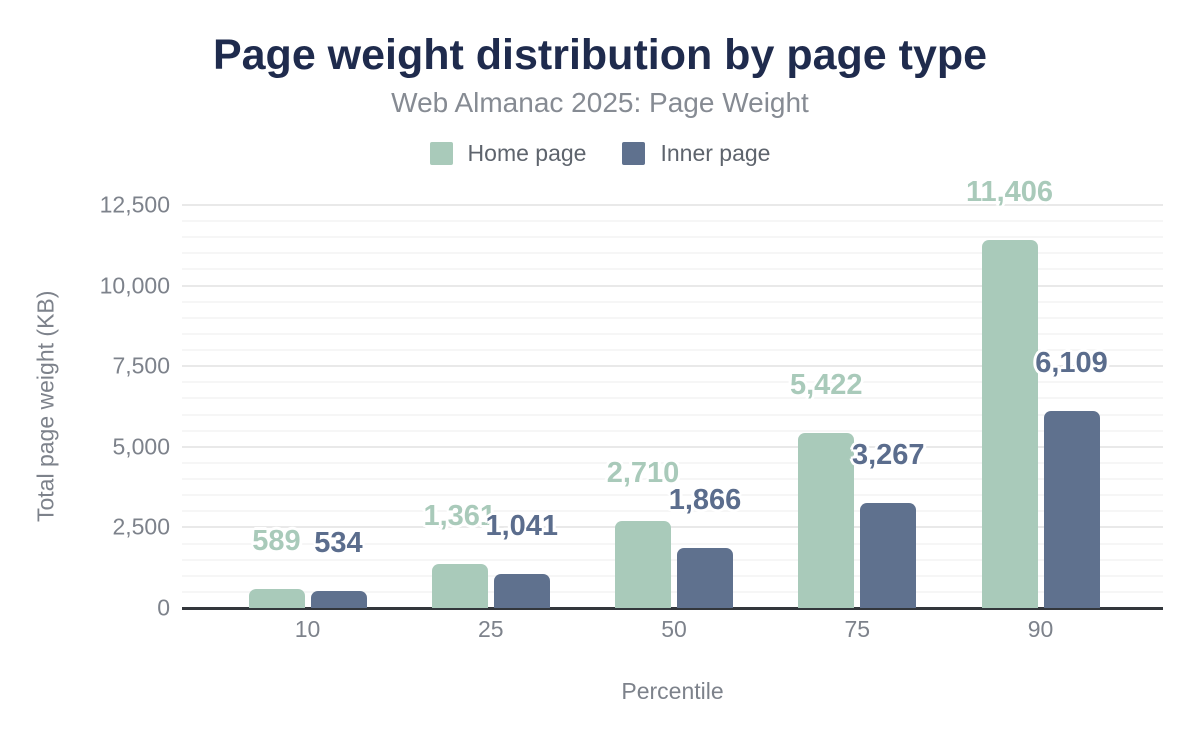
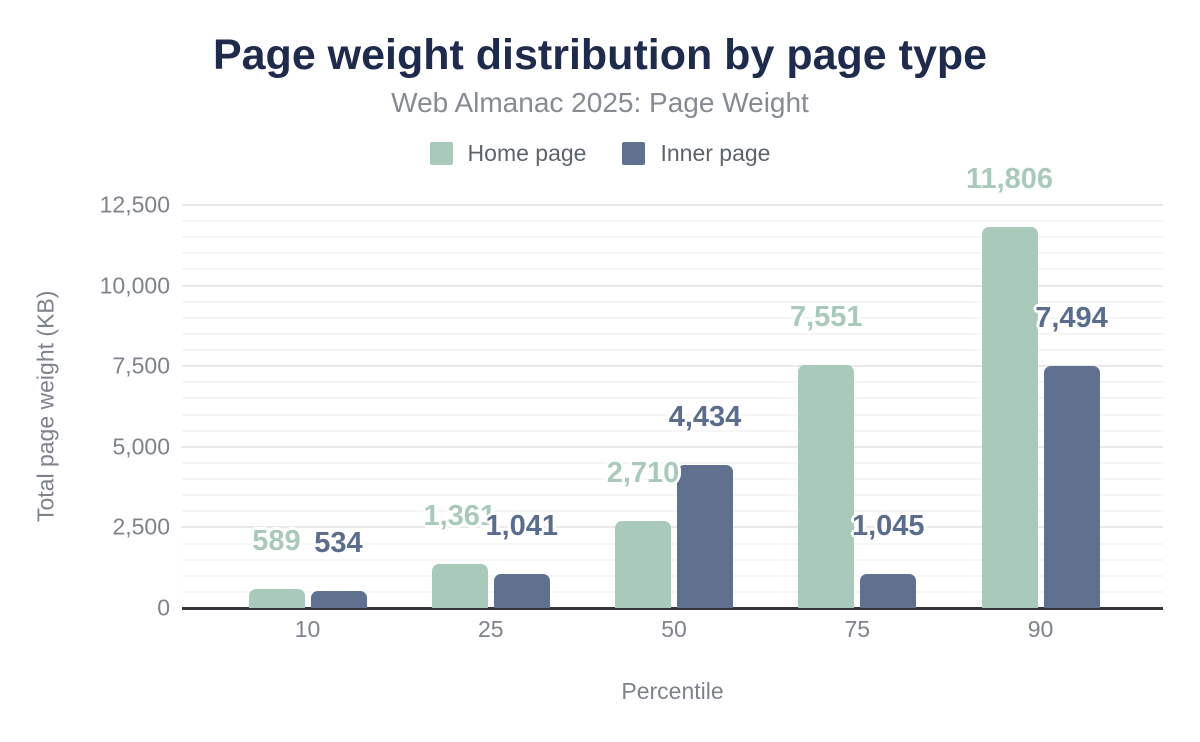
Inner page/50: 1,866 -> 4,434
Home page/75: 5,422 -> 7,551
Inner page/75: 3,267 -> 1,045
Home page/90: 11,406 -> 11,806
Inner page/90: 6,109 -> 7,494
